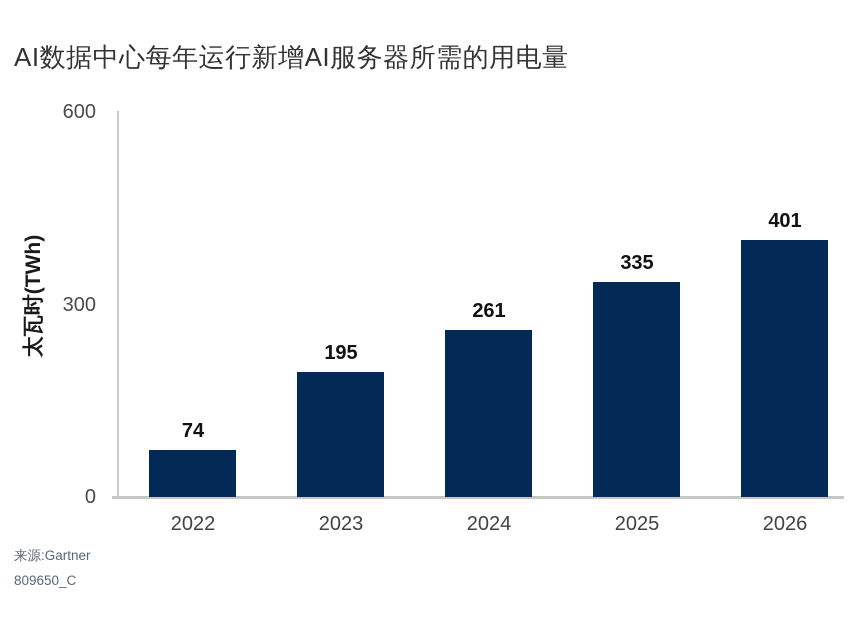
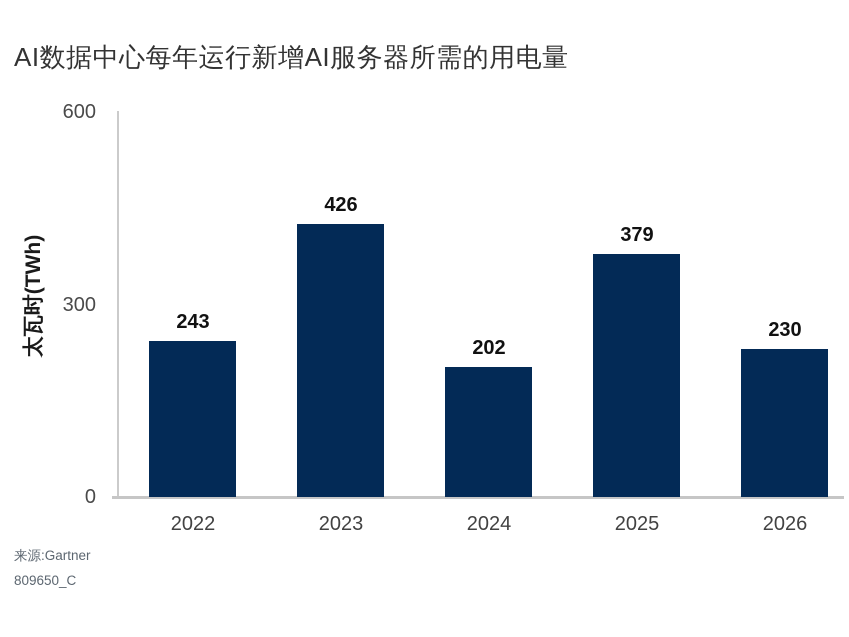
2022: 74 -> 243
2023: 195 -> 426
2024: 261 -> 202
2025: 335 -> 379
2026: 401 -> 230
